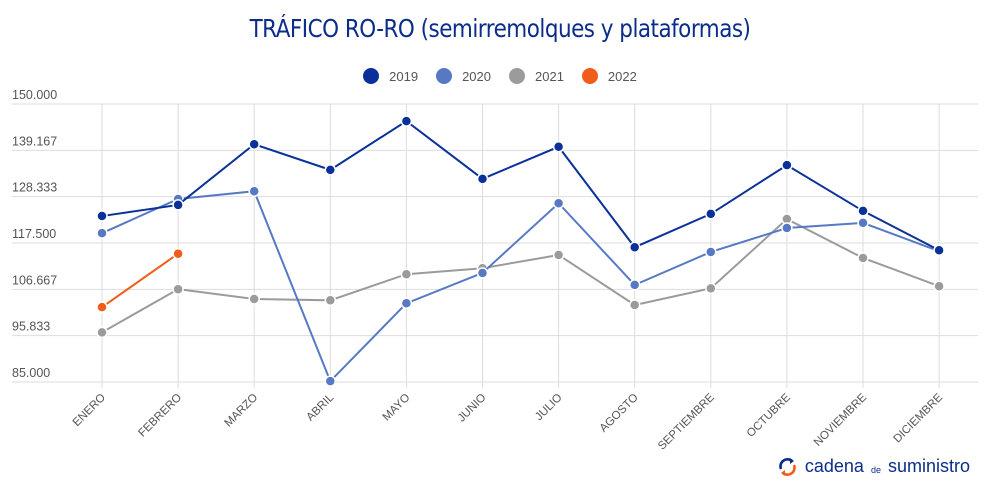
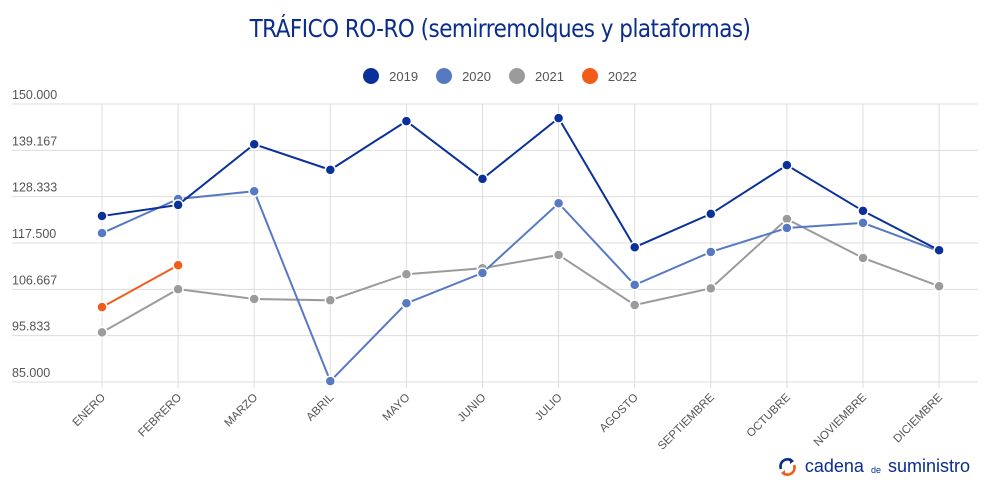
2022/FEBRERO: 115000 -> 112000
2019/JULIO: 140000 -> 147000
